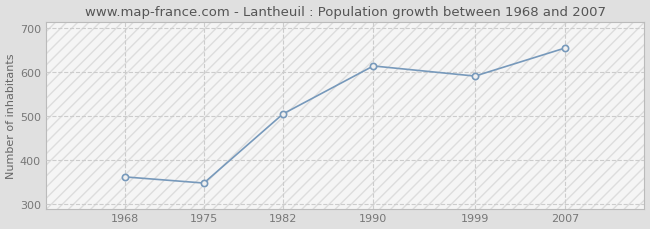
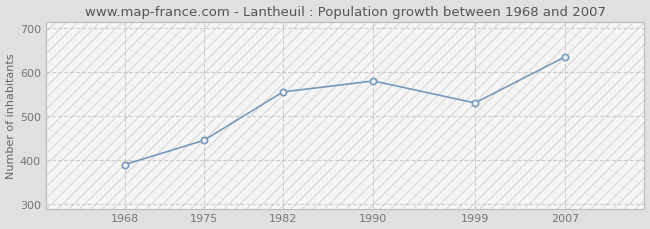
1968: 362 -> 390
1975: 348 -> 445
1982: 505 -> 555
1990: 614 -> 580
1999: 591 -> 530
2007: 655 -> 635
